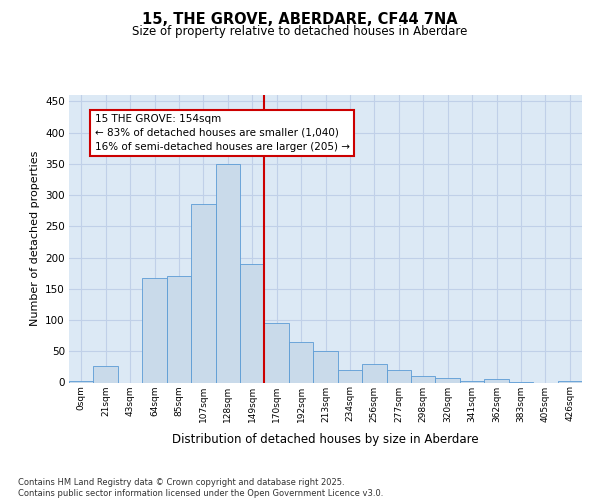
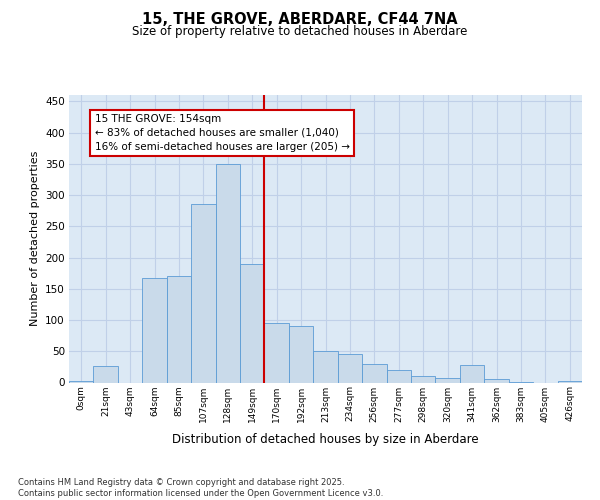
192sqm: 65 -> 90
234sqm: 20 -> 46
341sqm: 2 -> 28
